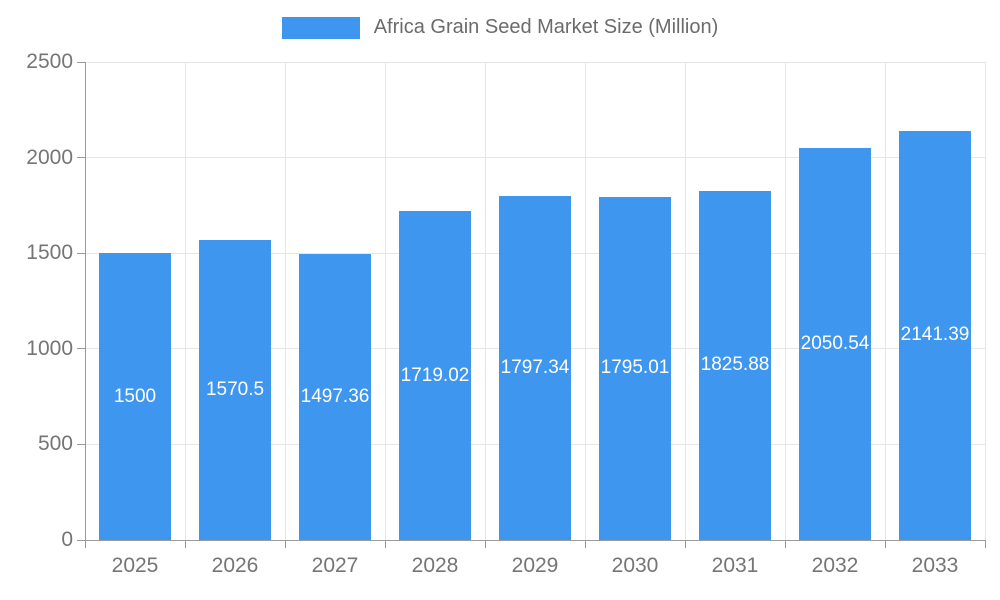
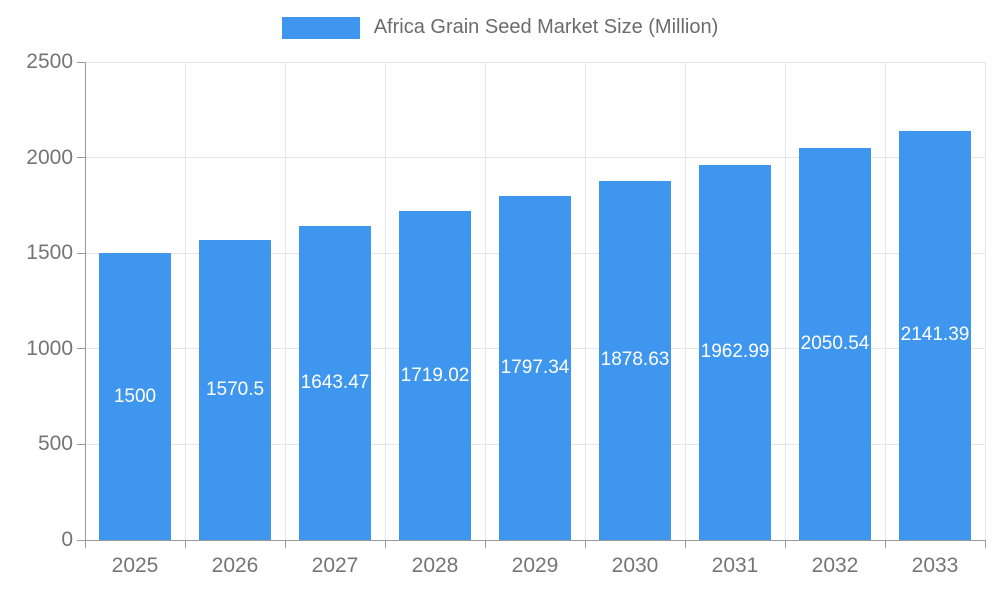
2027: 1497.36 -> 1643.47
2030: 1795.01 -> 1878.63
2031: 1825.88 -> 1962.99
